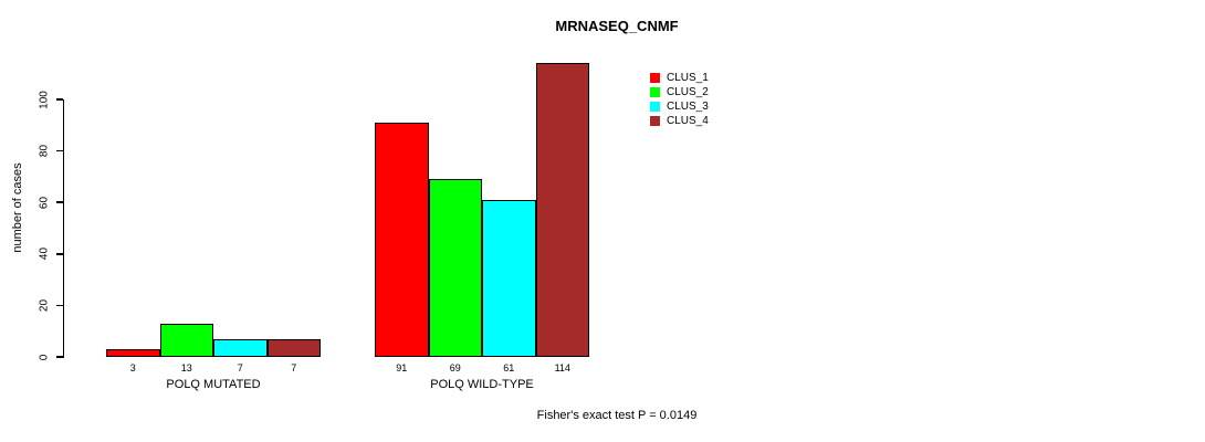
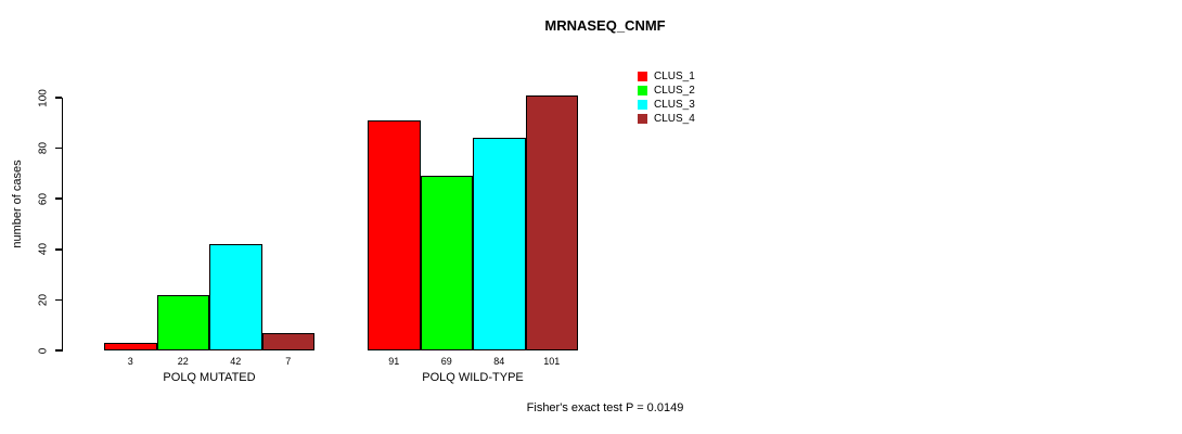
CLUS_2/POLQ MUTATED: 13 -> 22
CLUS_3/POLQ MUTATED: 7 -> 42
CLUS_3/POLQ WILD-TYPE: 61 -> 84
CLUS_4/POLQ WILD-TYPE: 114 -> 101
